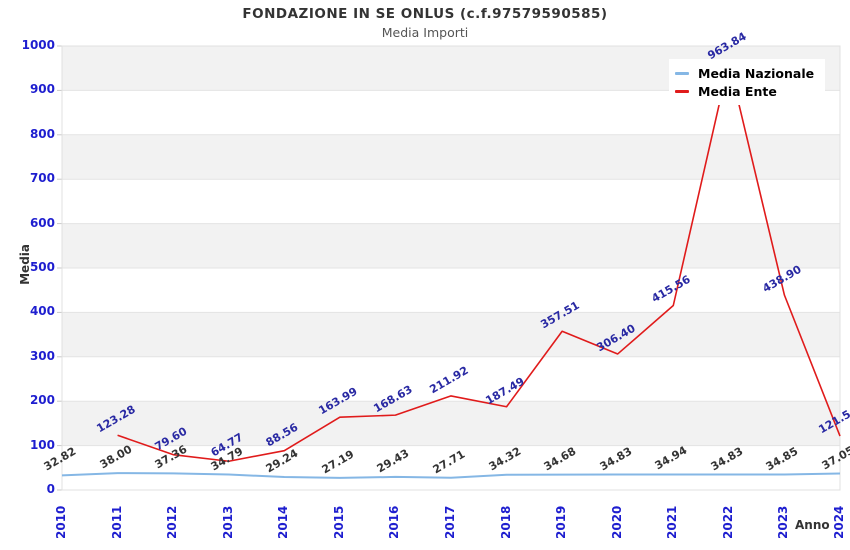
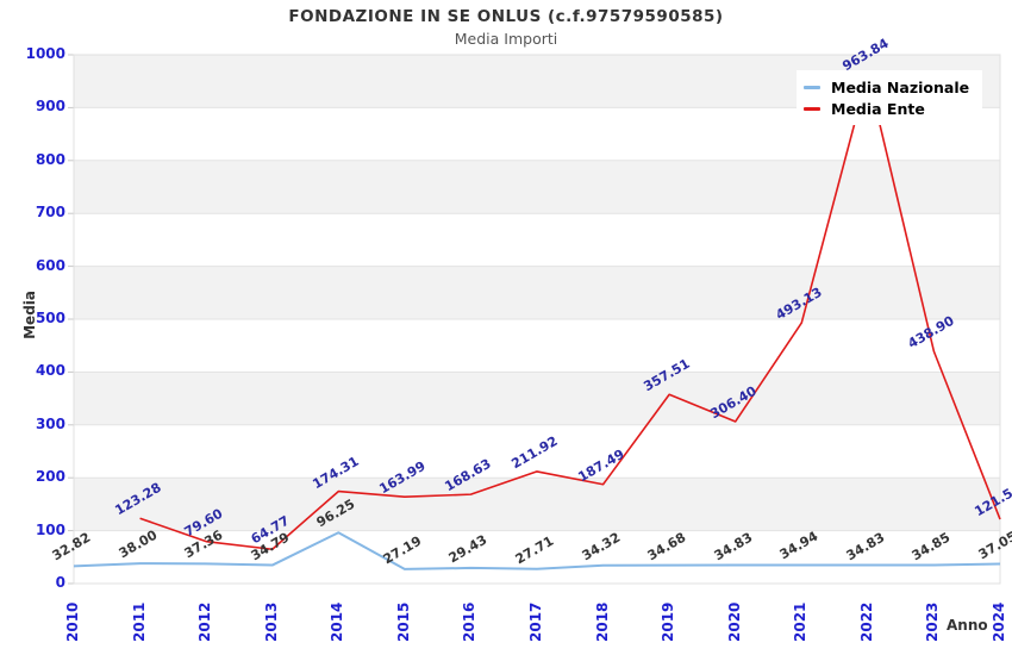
Media Nazionale/2014: 29.24 -> 96.25
Media Ente/2014: 88.56 -> 174.31
Media Ente/2021: 415.56 -> 493.13
